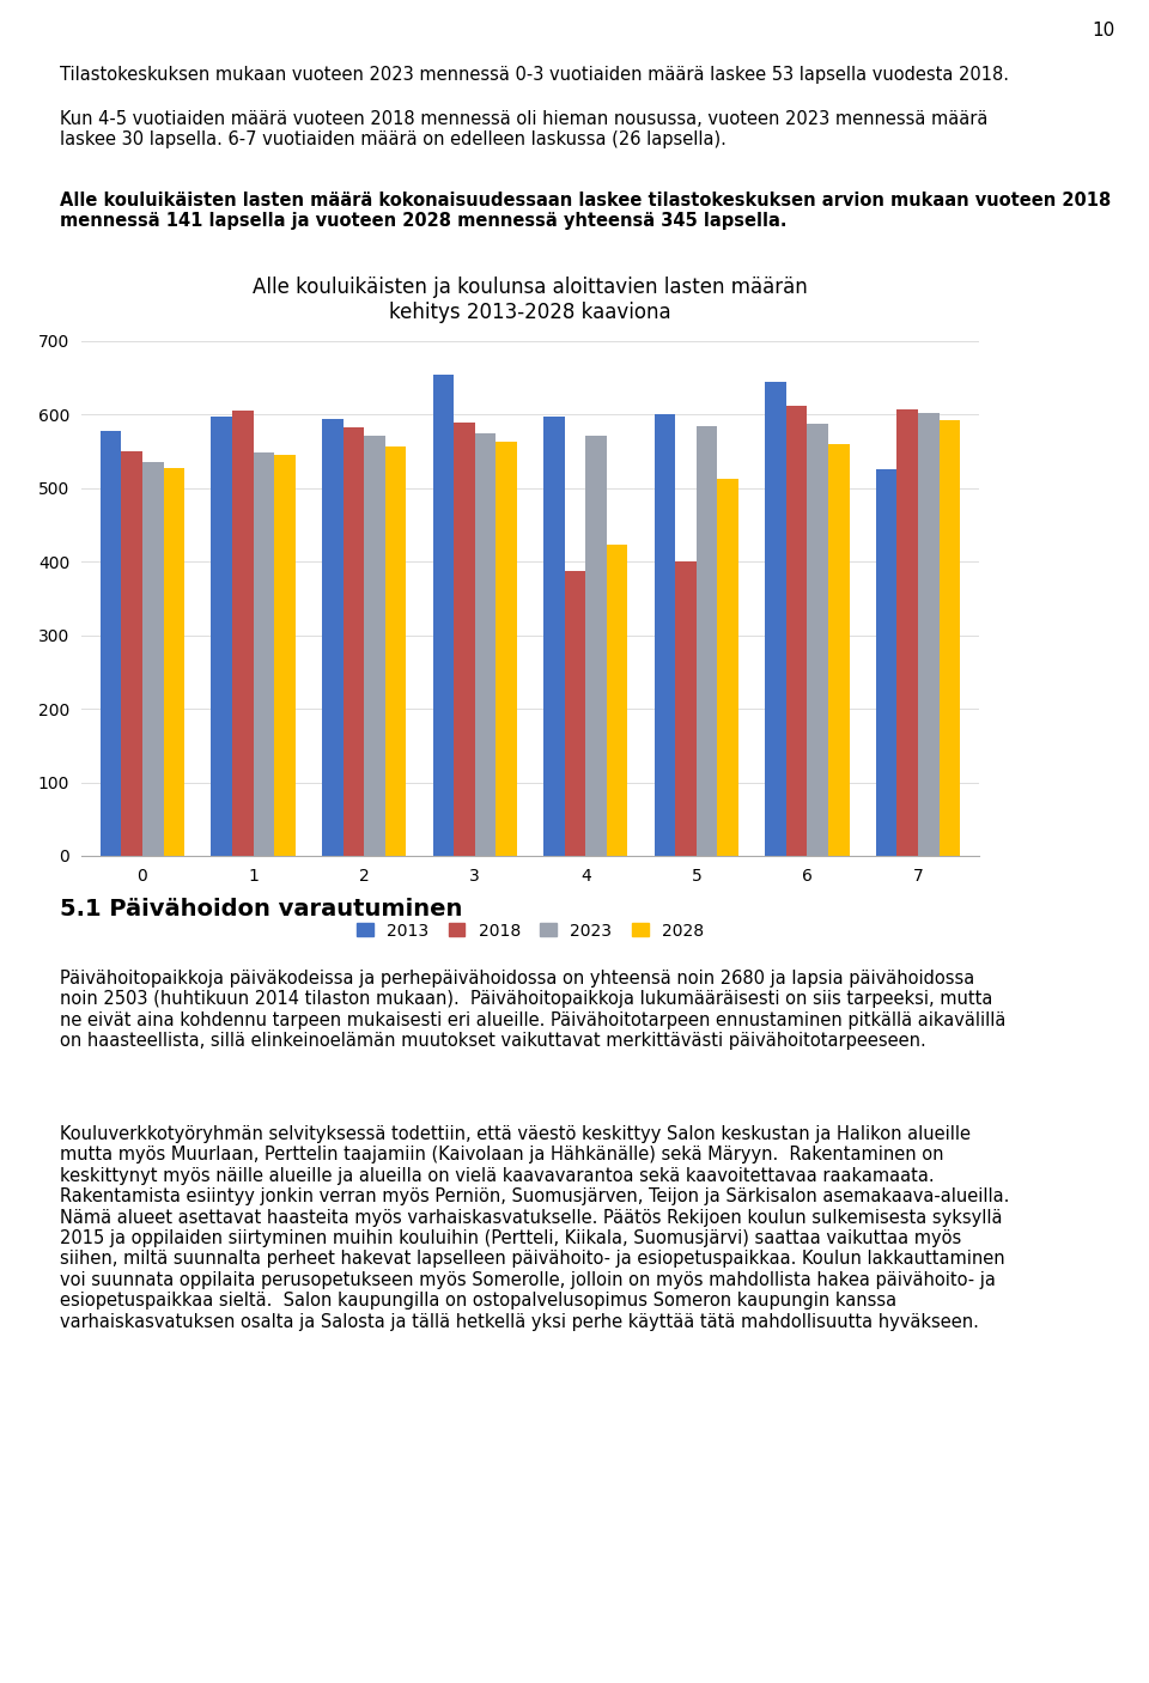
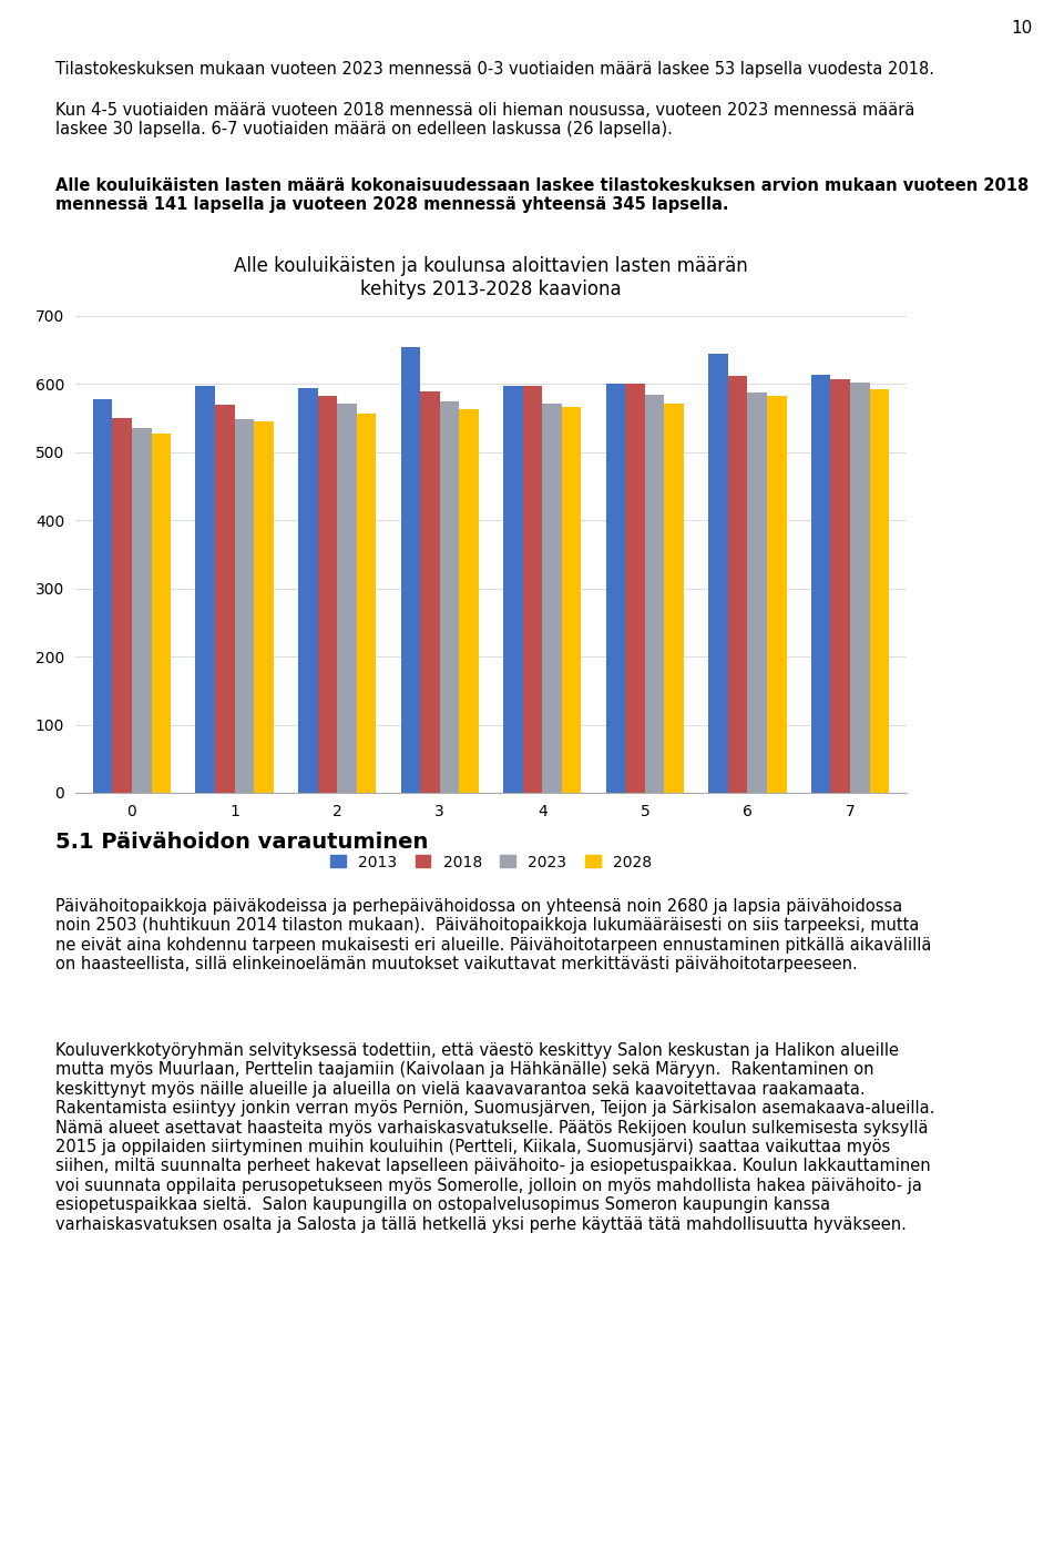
2018/1: 606 -> 570
2018/4: 388 -> 598
2028/4: 424 -> 567
2018/5: 400 -> 600
2028/5: 512 -> 572
2028/6: 560 -> 583
2013/7: 526 -> 613
